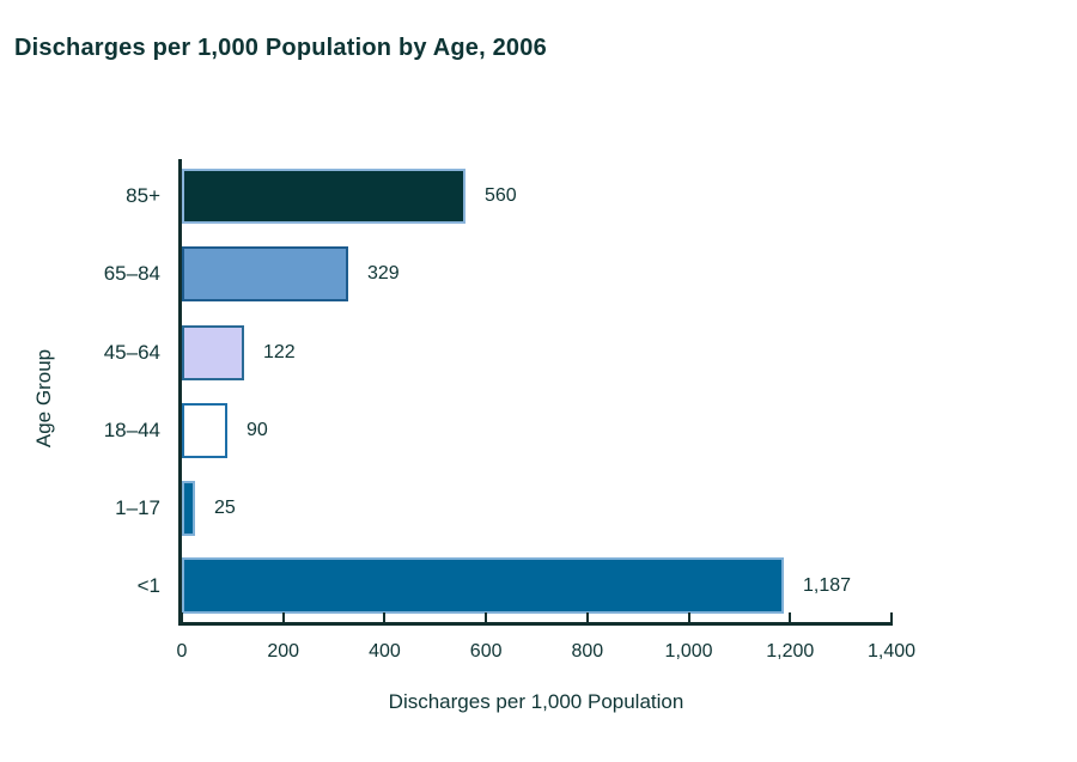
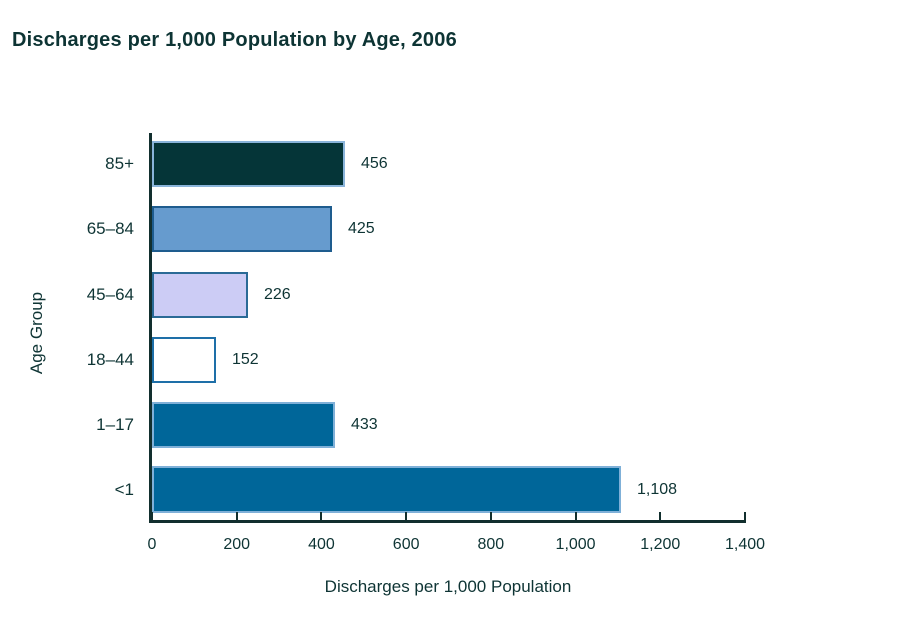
85+: 560 -> 456
65–84: 329 -> 425
45–64: 122 -> 226
18–44: 90 -> 152
1–17: 25 -> 433
<1: 1,187 -> 1,108
